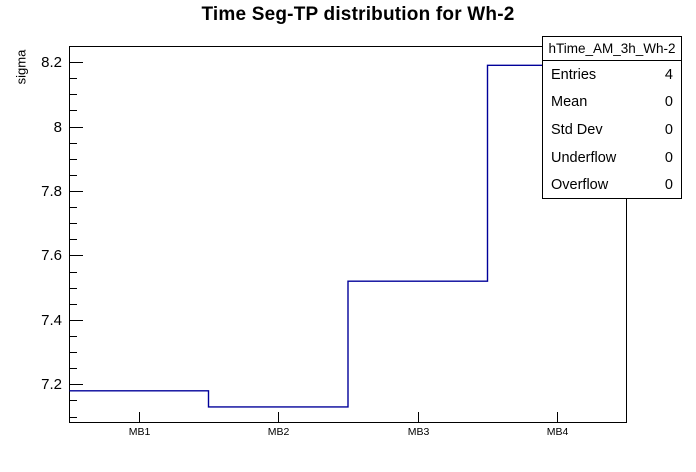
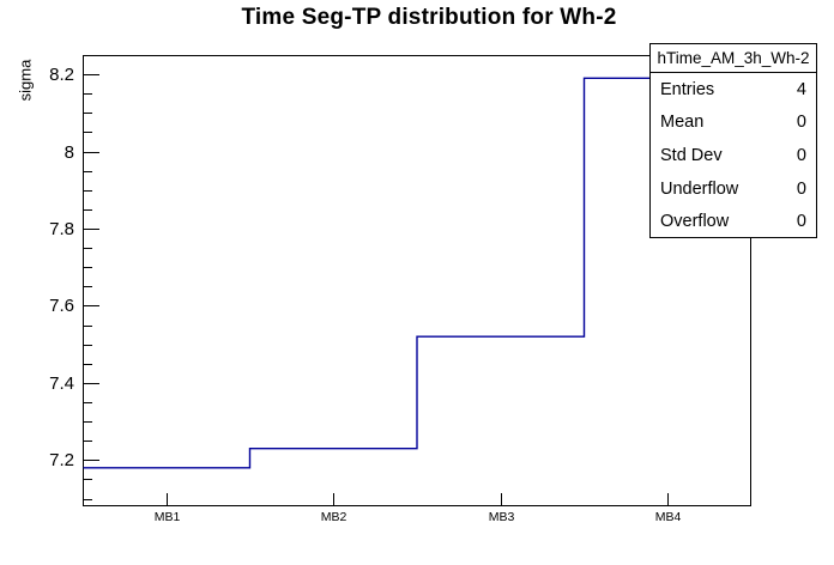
MB2: 7.13 -> 7.23
